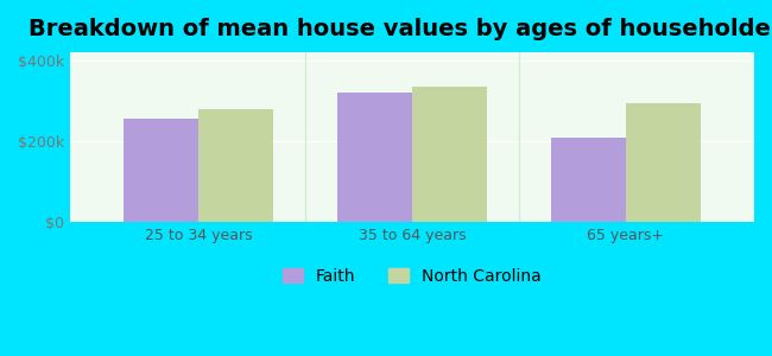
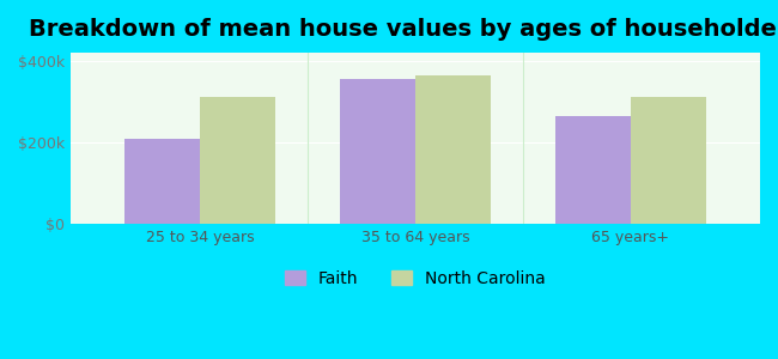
Faith/25 to 34 years: $255k -> $210k
North Carolina/25 to 34 years: $280k -> $310k
Faith/35 to 64 years: $320k -> $355k
North Carolina/35 to 64 years: $335k -> $365k
Faith/65 years+: $210k -> $265k
North Carolina/65 years+: $295k -> $310k
